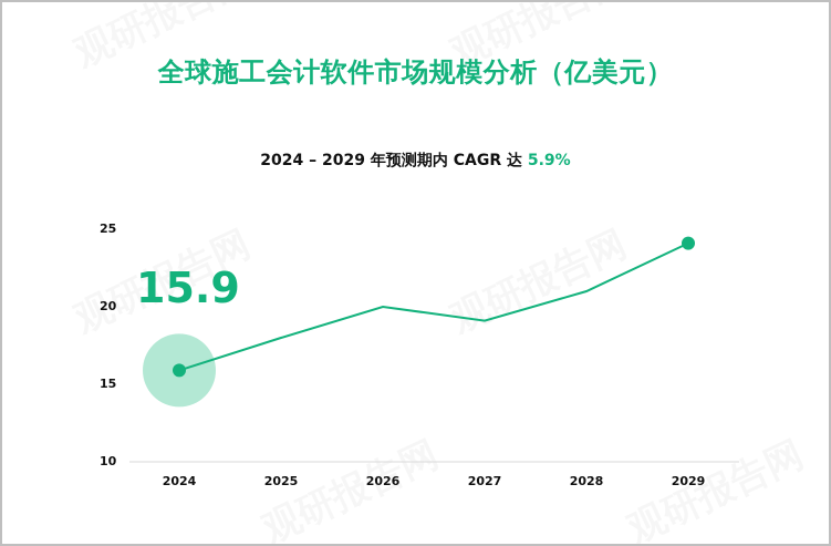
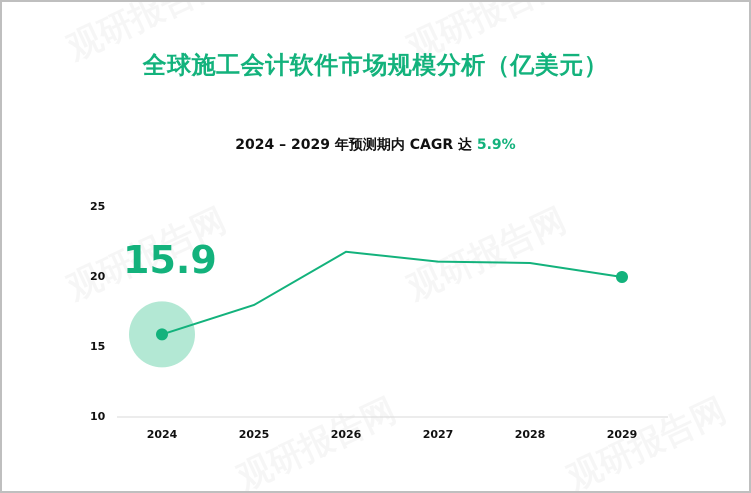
2026: 20.0 -> 21.8
2027: 19.1 -> 21.1
2029: 24.1 -> 20.0
